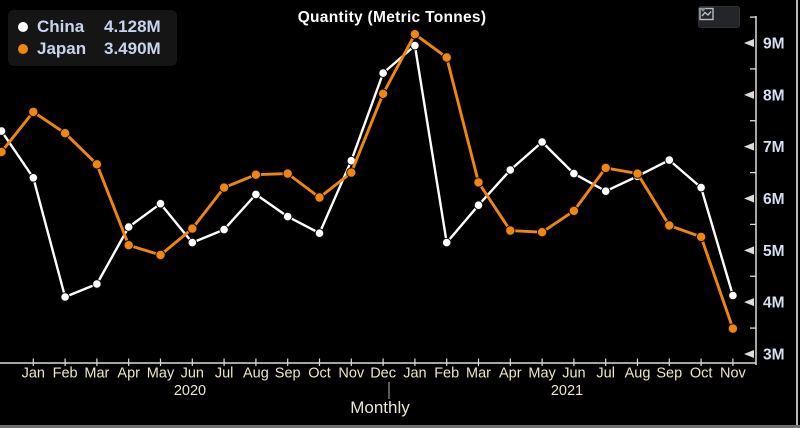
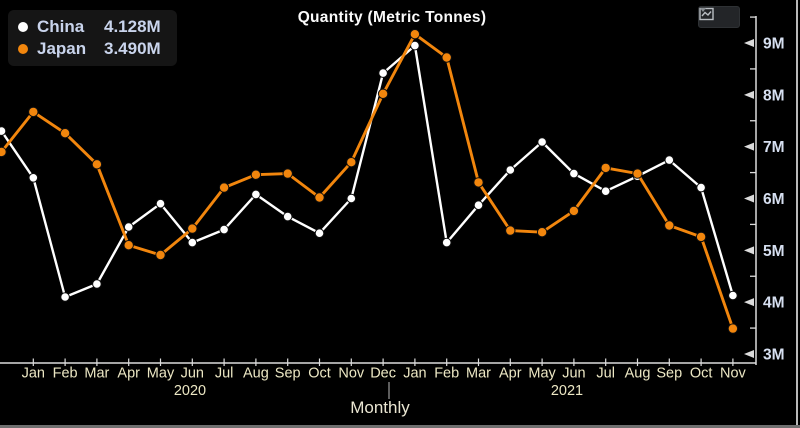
China/Nov 2020: 6.7M -> 6.0M
Japan/Nov 2020: 6.5M -> 6.7M
